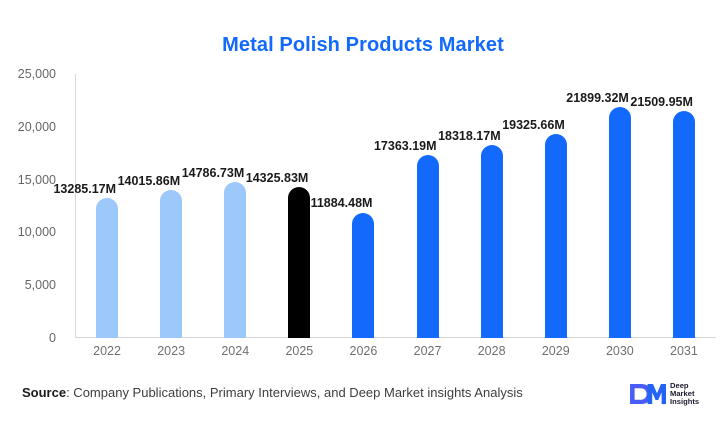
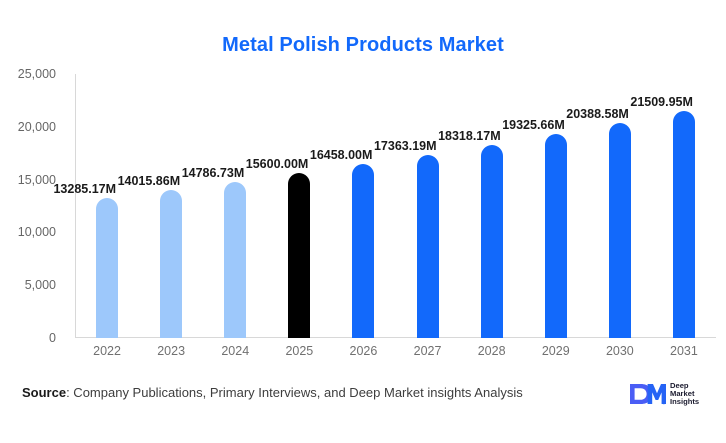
2025: 14325.83M -> 15600.00M
2026: 11884.48M -> 16458.00M
2030: 21899.32M -> 20388.58M
